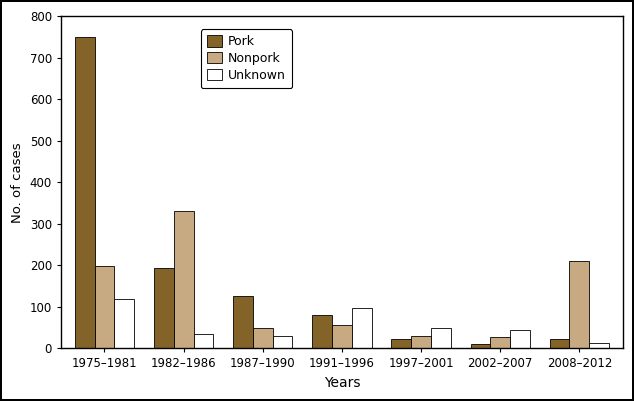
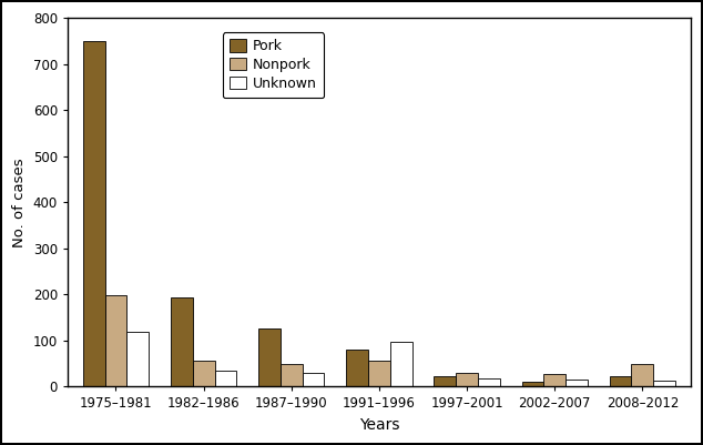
Nonpork/1982–1986: 330 -> 57
Unknown/1997–2001: 50 -> 18
Unknown/2002–2007: 45 -> 15
Nonpork/2008–2012: 210 -> 50
